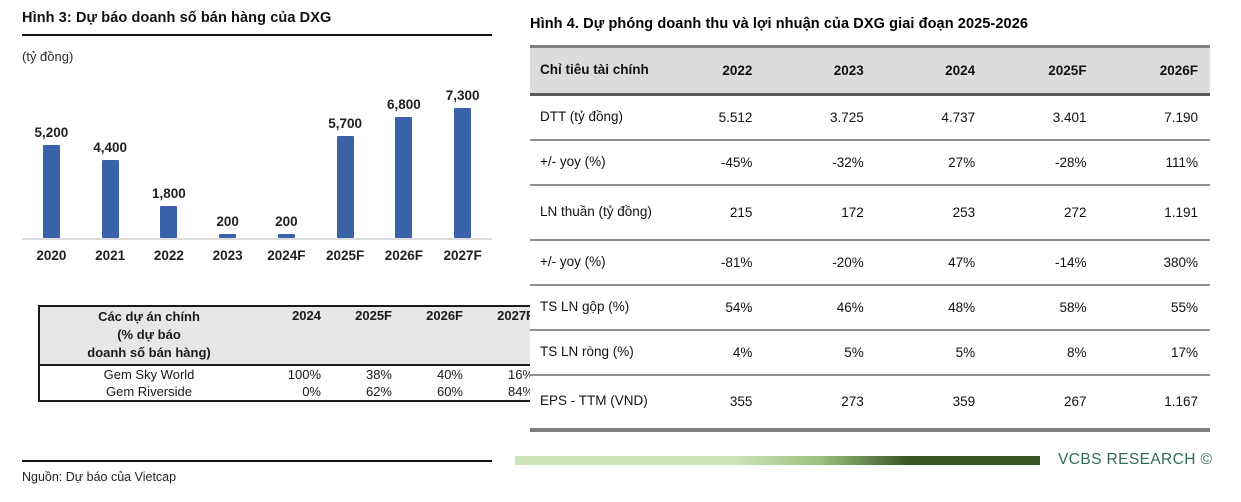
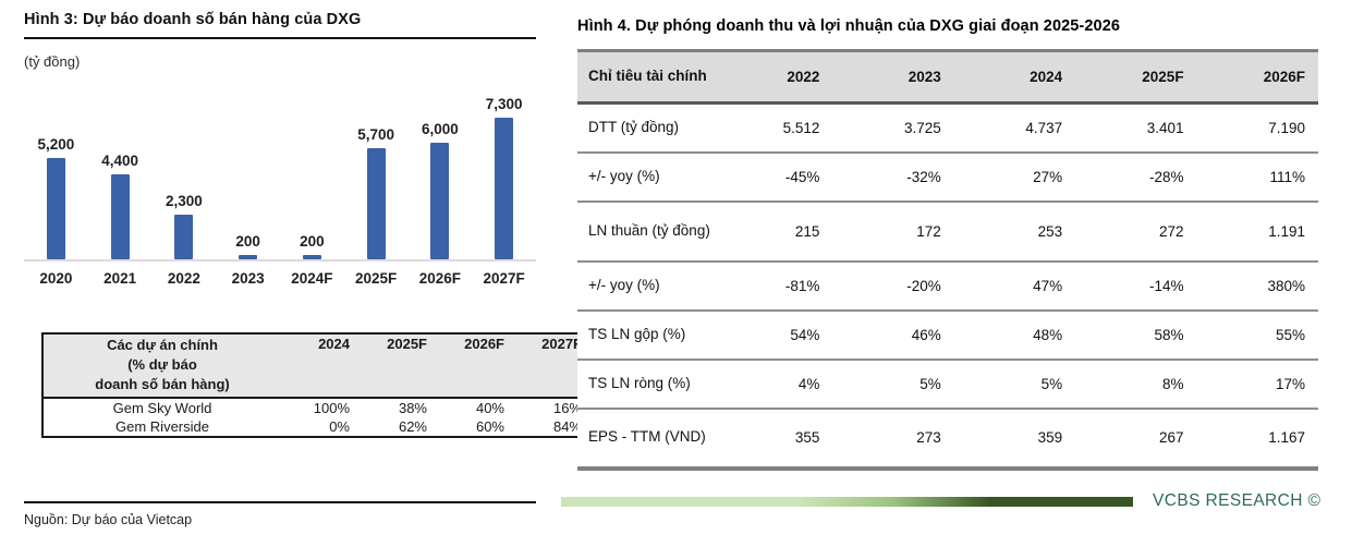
2022: 1,800 -> 2,300
2026F: 6,800 -> 6,000
